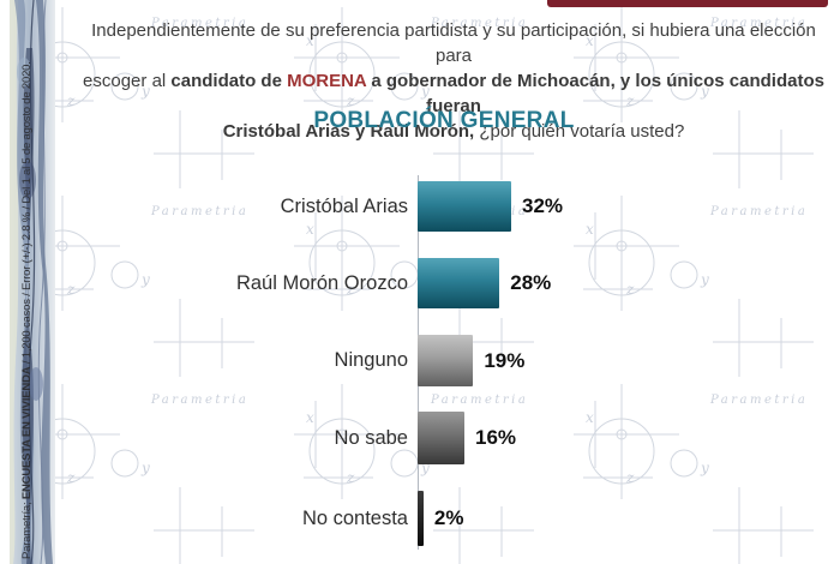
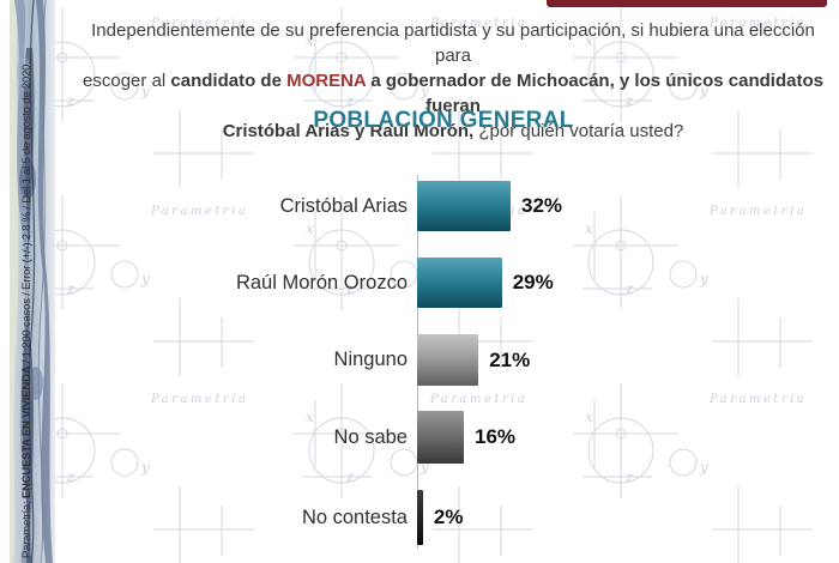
Raúl Morón Orozco: 28% -> 29%
Ninguno: 19% -> 21%
